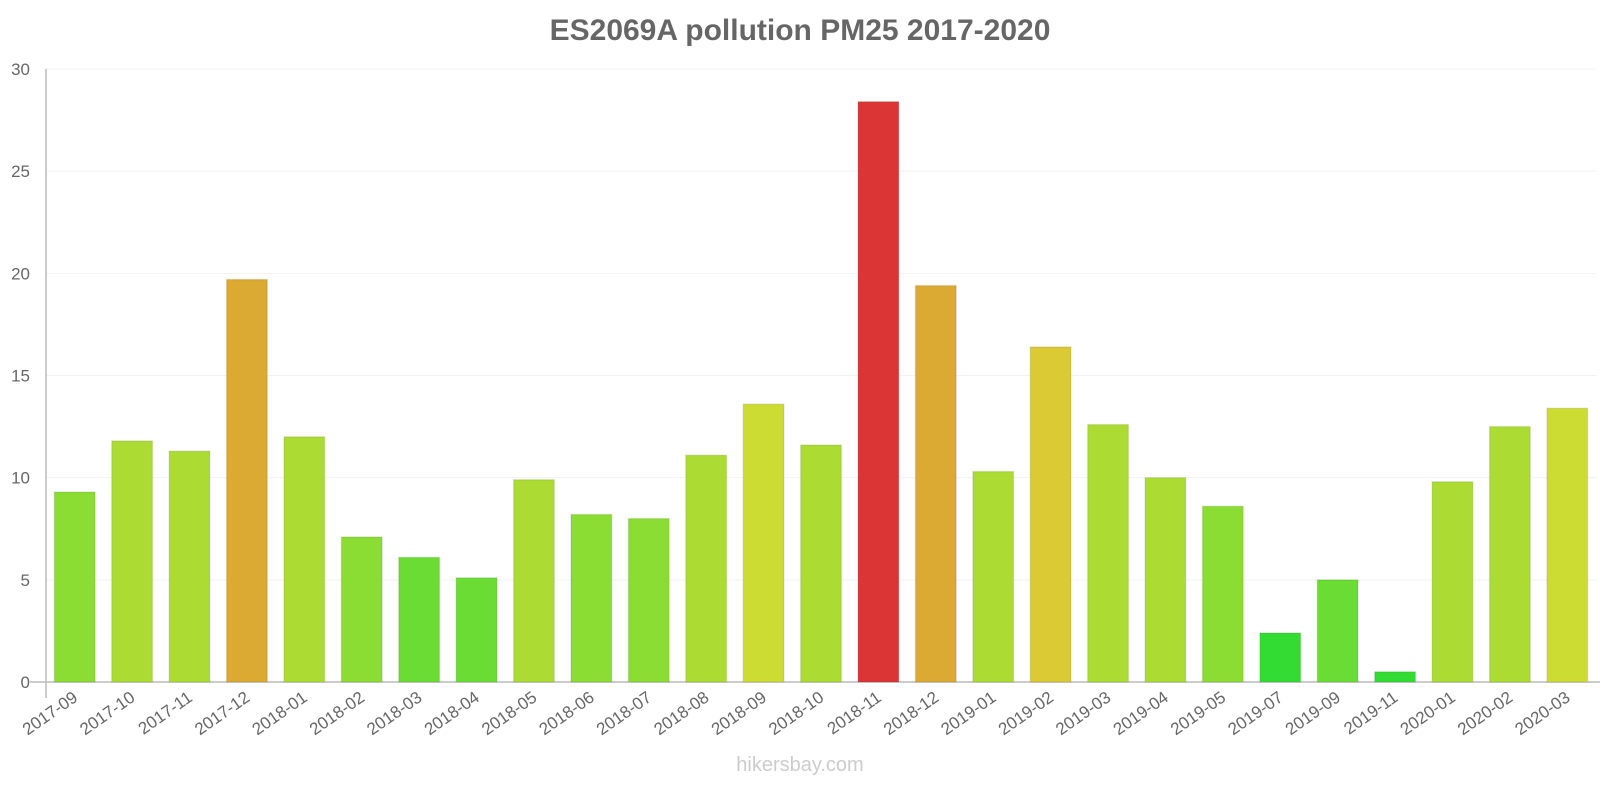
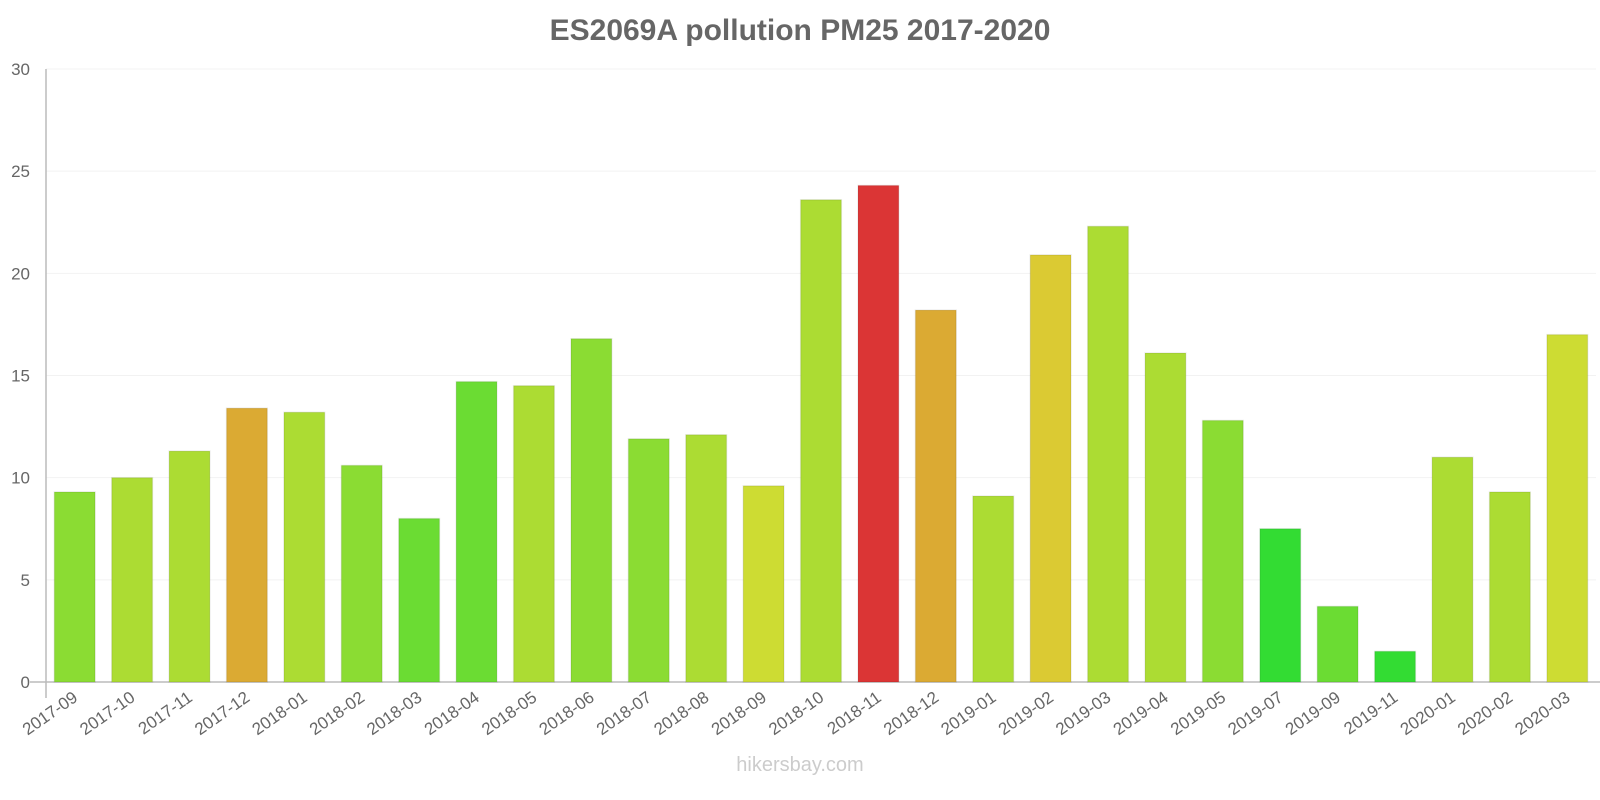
2017-10: 11.8 -> 10.0
2017-12: 19.7 -> 13.4
2018-01: 12.0 -> 13.2
2018-02: 7.1 -> 10.6
2018-03: 6.1 -> 8.0
2018-04: 5.1 -> 14.7
2018-05: 9.9 -> 14.5
2018-06: 8.2 -> 16.8
2018-07: 8.0 -> 11.9
2018-08: 11.1 -> 12.1
2018-09: 13.6 -> 9.6
2018-10: 11.6 -> 23.6
2018-11: 28.4 -> 24.3
2018-12: 19.4 -> 18.2
2019-01: 10.3 -> 9.1
2019-02: 16.4 -> 20.9
2019-03: 12.6 -> 22.3
2019-04: 10.0 -> 16.1
2019-05: 8.6 -> 12.8
2019-07: 2.4 -> 7.5
2019-09: 5.0 -> 3.7
2019-11: 0.5 -> 1.5
2020-01: 9.8 -> 11.0
2020-02: 12.5 -> 9.3
2020-03: 13.4 -> 17.0
